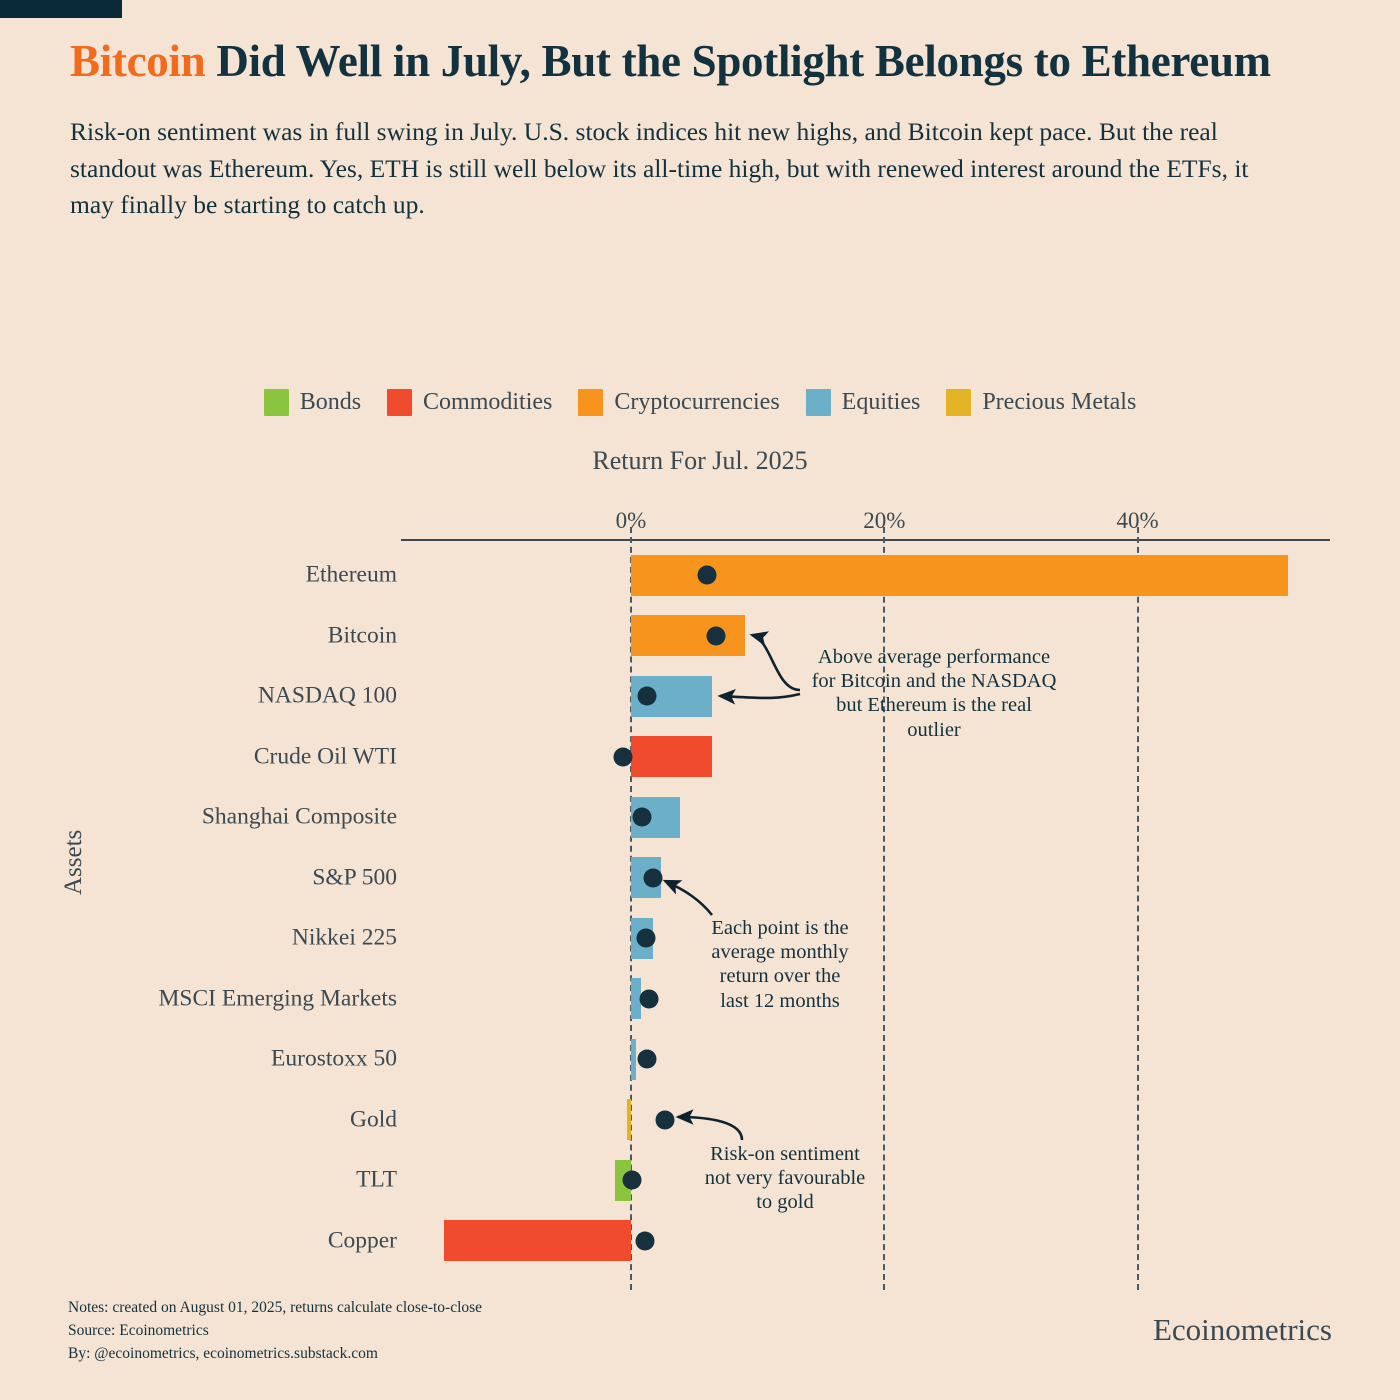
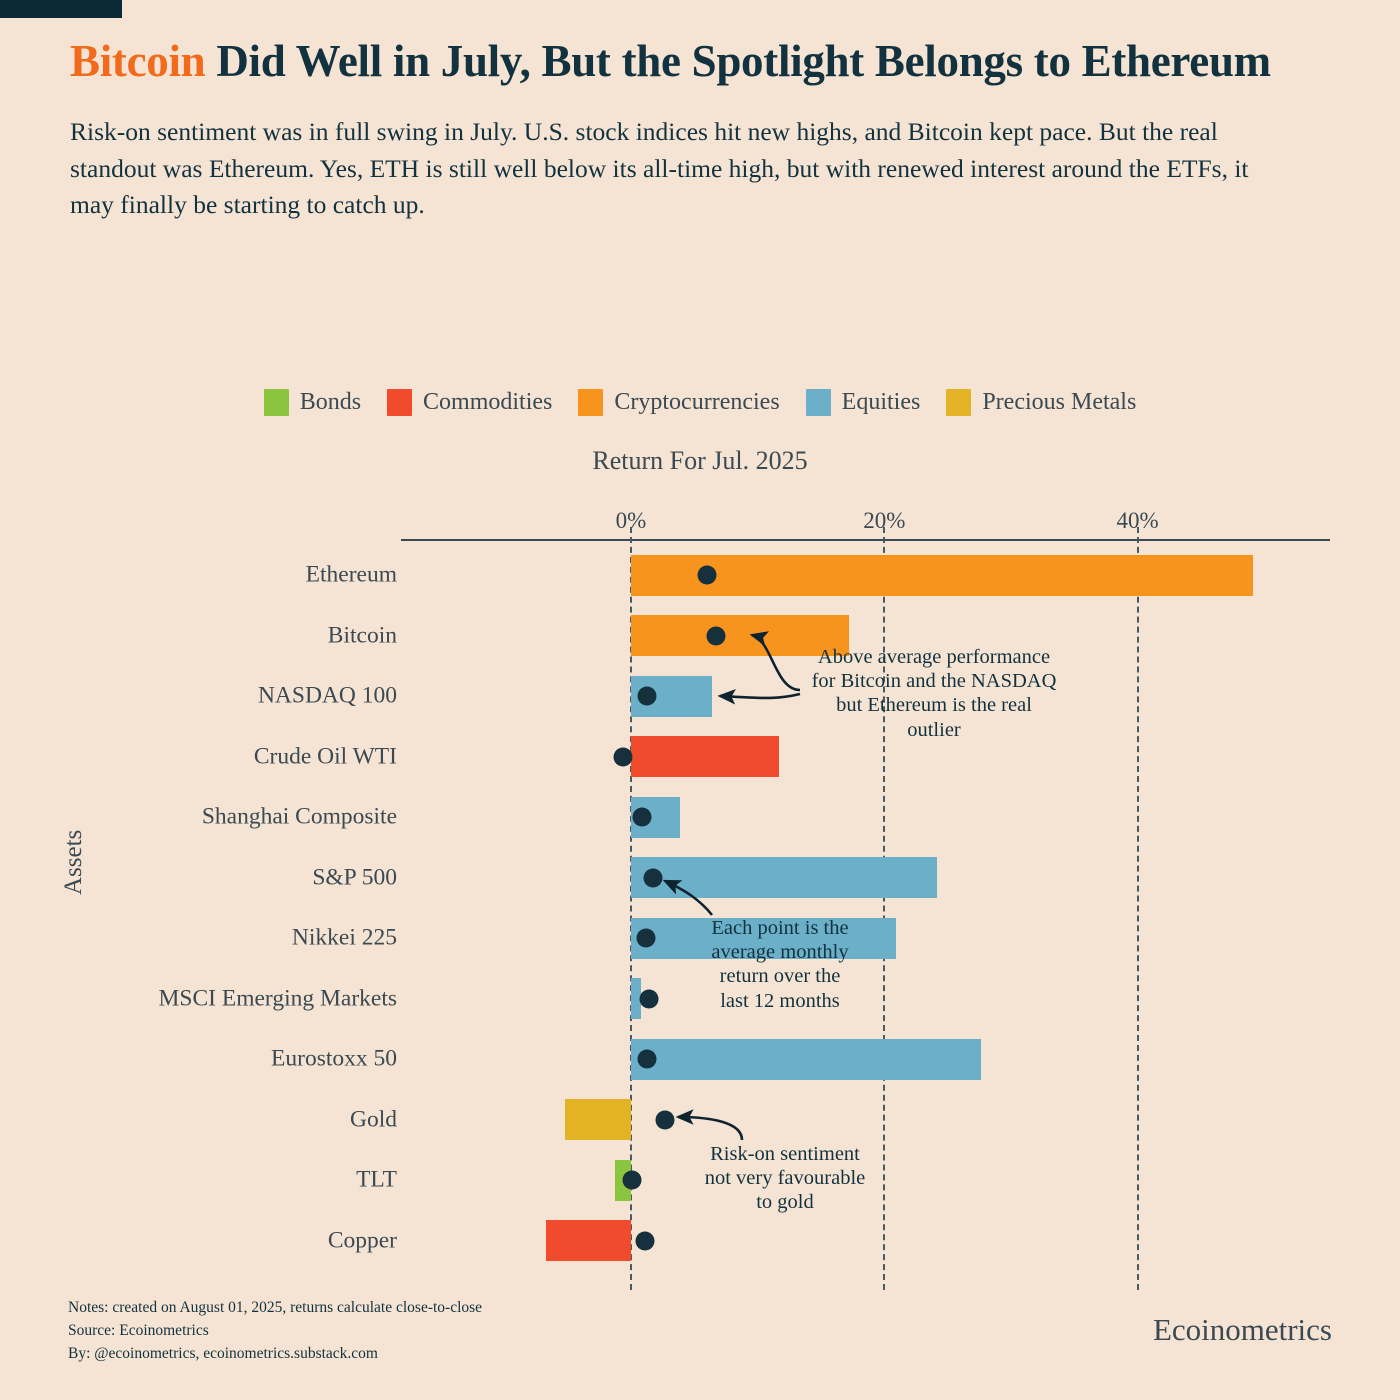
Return For Jul. 2025/Ethereum: 51.9% -> 49.1%
Return For Jul. 2025/Bitcoin: 9.0% -> 17.2%
Return For Jul. 2025/Crude Oil WTI: 6.4% -> 11.7%
Return For Jul. 2025/S&P 500: 2.4% -> 24.2%
Return For Jul. 2025/Nikkei 225: 1.7% -> 20.9%
Return For Jul. 2025/Eurostoxx 50: 0.4% -> 27.6%
Return For Jul. 2025/Gold: -0.3% -> -5.2%
Return For Jul. 2025/Copper: -14.8% -> -6.7%
